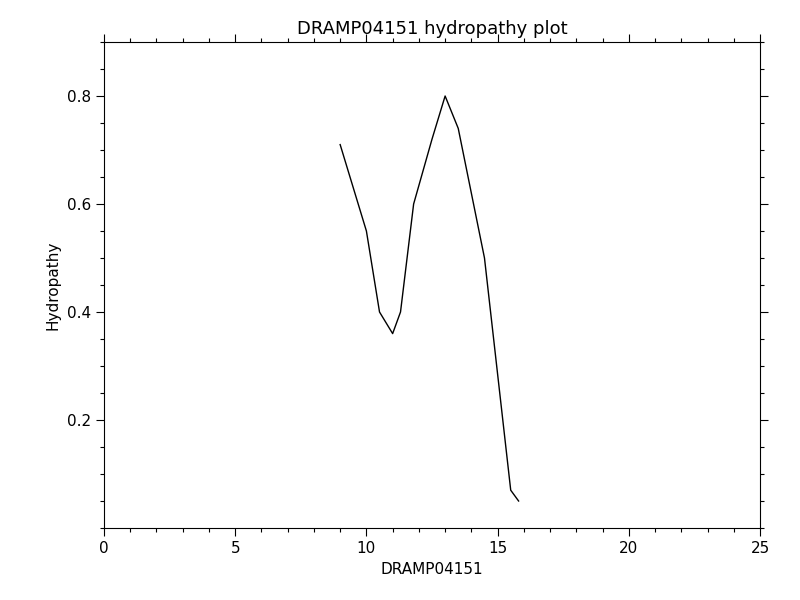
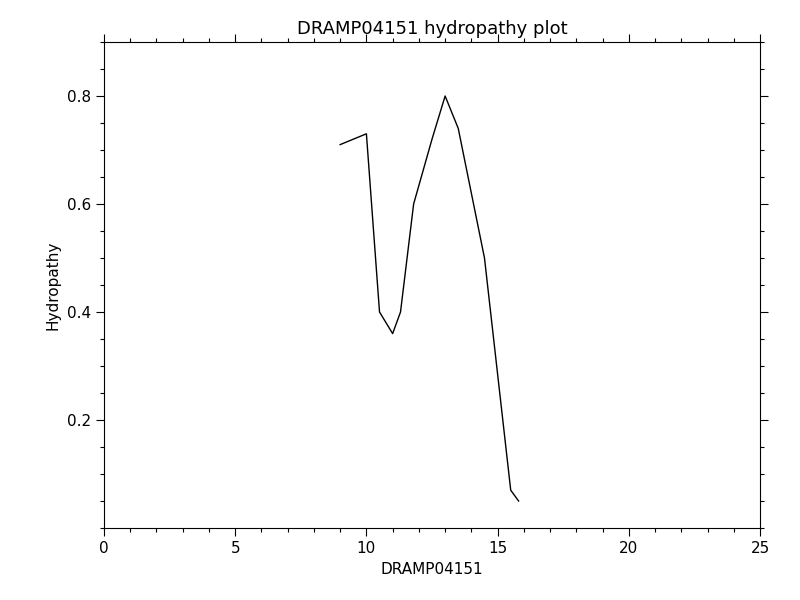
10: 0.55 -> 0.73
